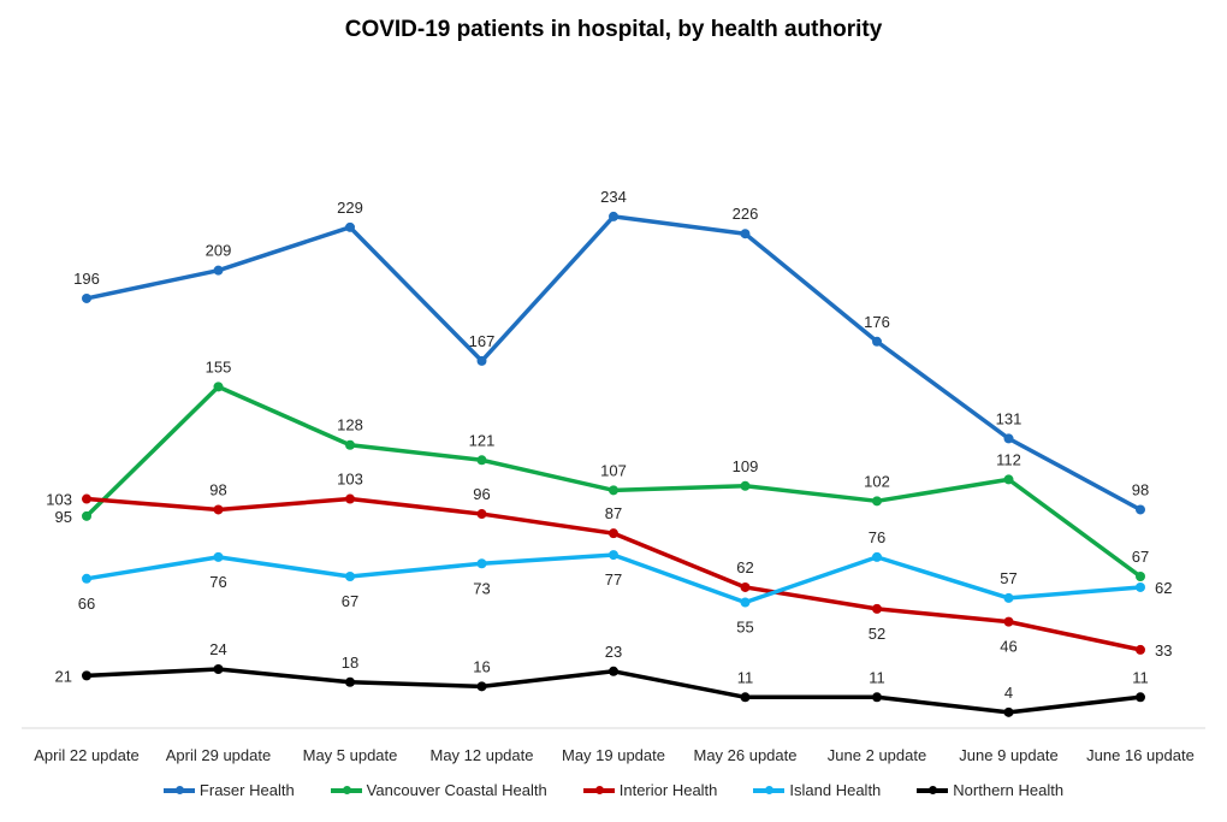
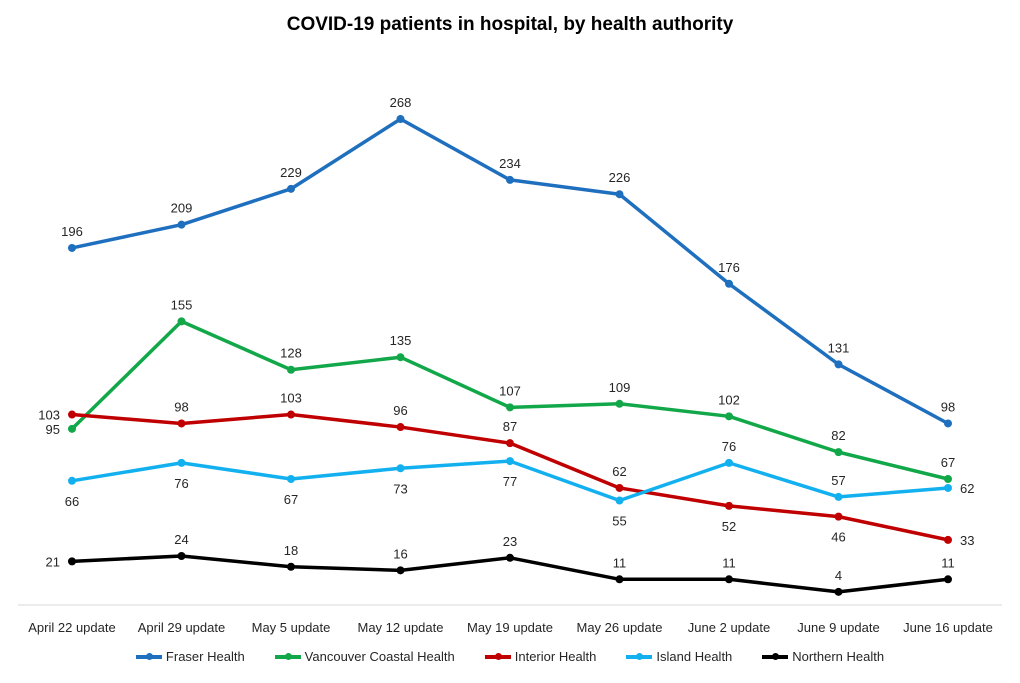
Fraser Health/May 12 update: 167 -> 268
Vancouver Coastal Health/May 12 update: 121 -> 135
Vancouver Coastal Health/June 9 update: 112 -> 82
